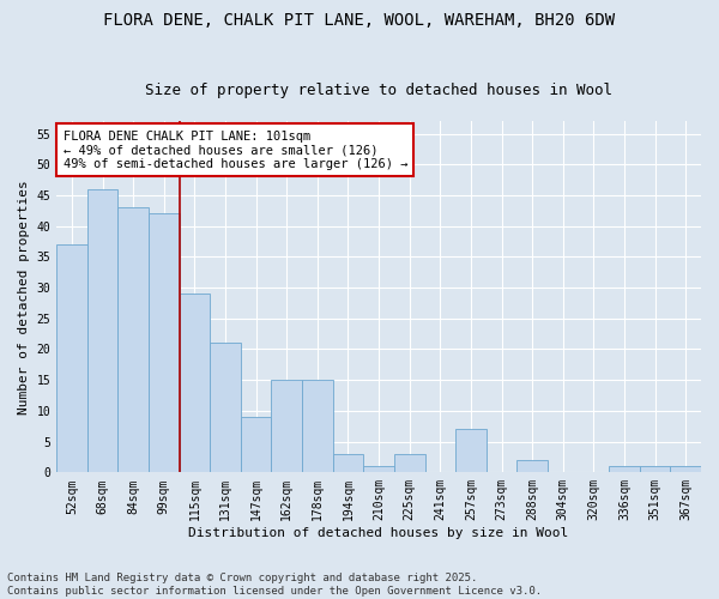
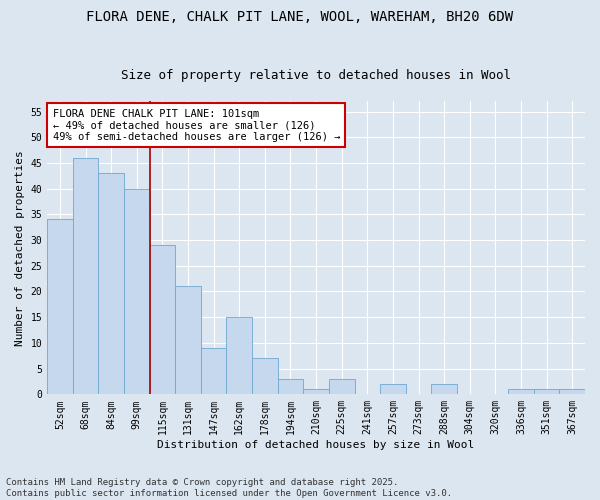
52sqm: 37 -> 34
99sqm: 42 -> 40
178sqm: 15 -> 7
257sqm: 7 -> 2
